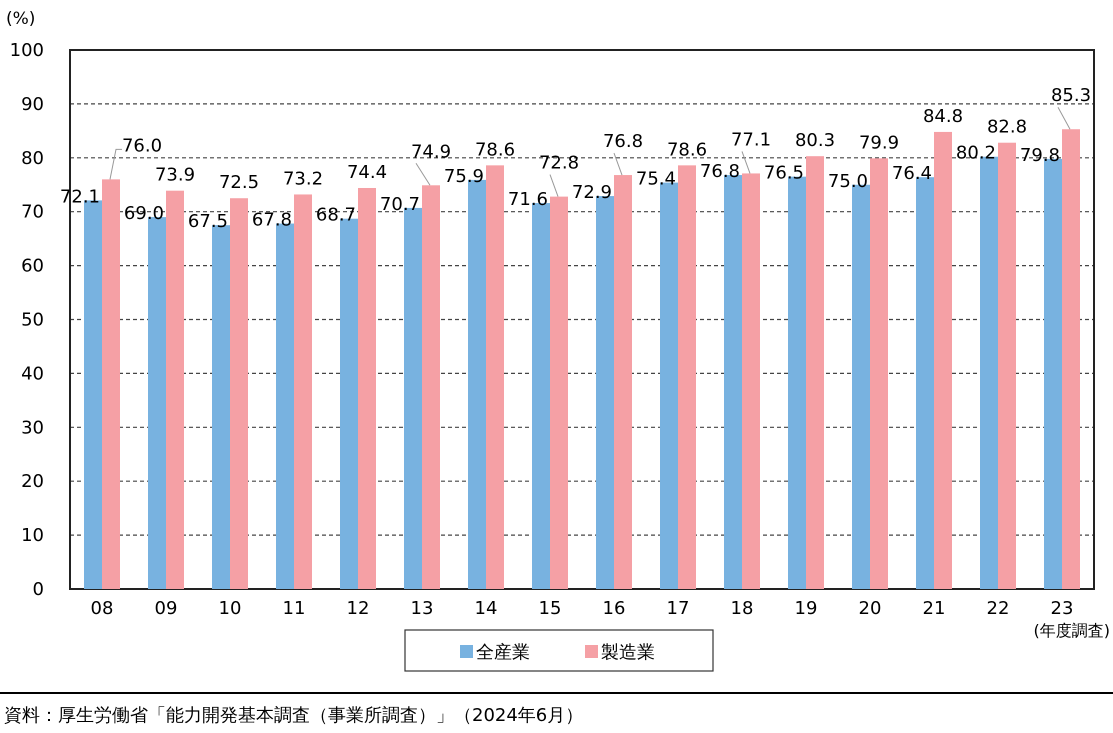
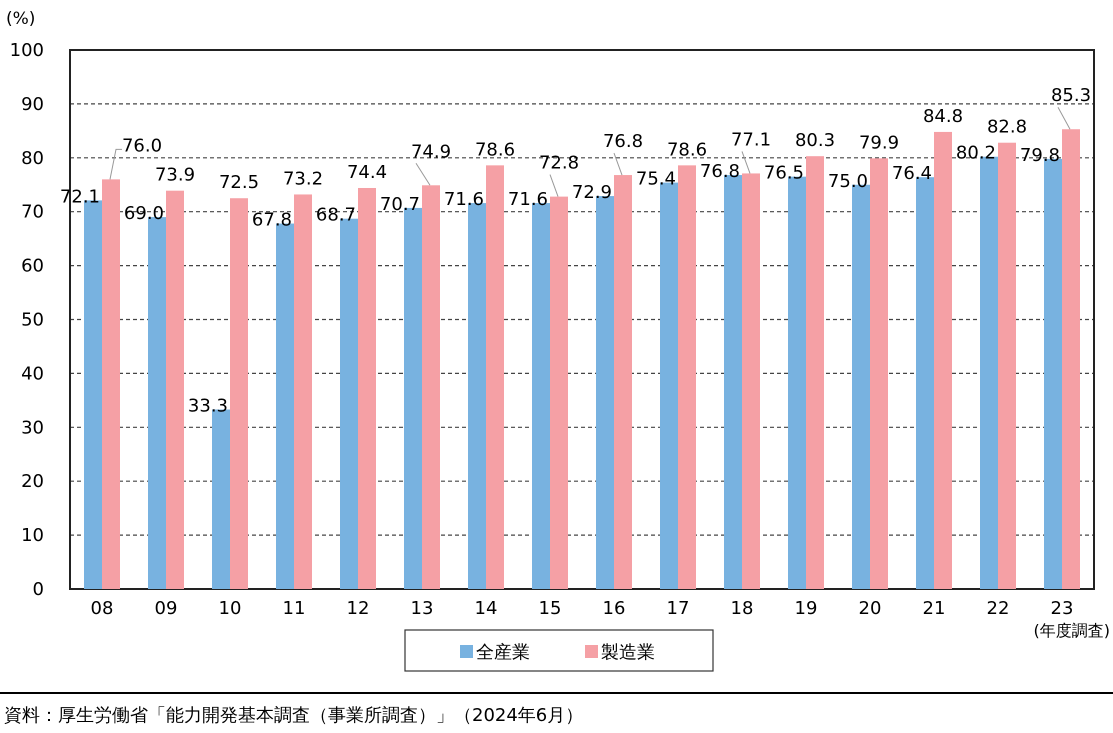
全産業/10: 67.5 -> 33.3
全産業/14: 75.9 -> 71.6
